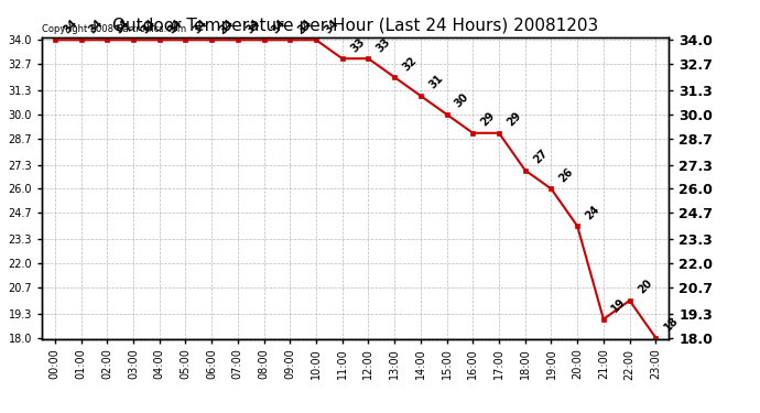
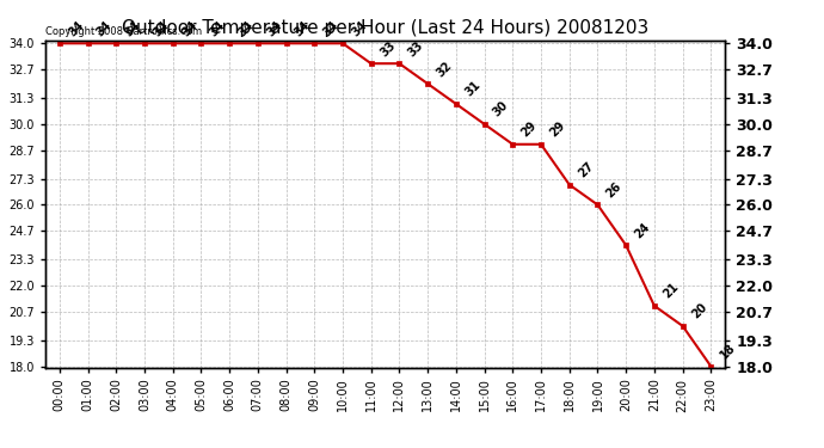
21:00: 19 -> 21
